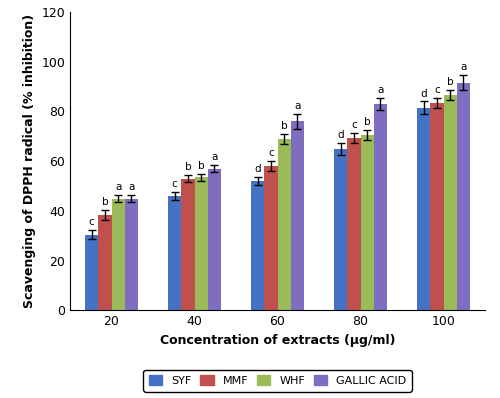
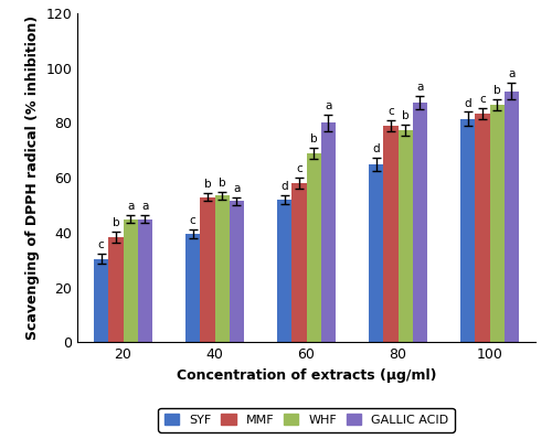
SYF/40: 46.0 -> 39.5
GALLIC ACID/40: 57.0 -> 51.5
GALLIC ACID/60: 76.0 -> 80.0
MMF/80: 69.5 -> 79.0
WHF/80: 70.5 -> 77.5
GALLIC ACID/80: 83.0 -> 87.5
